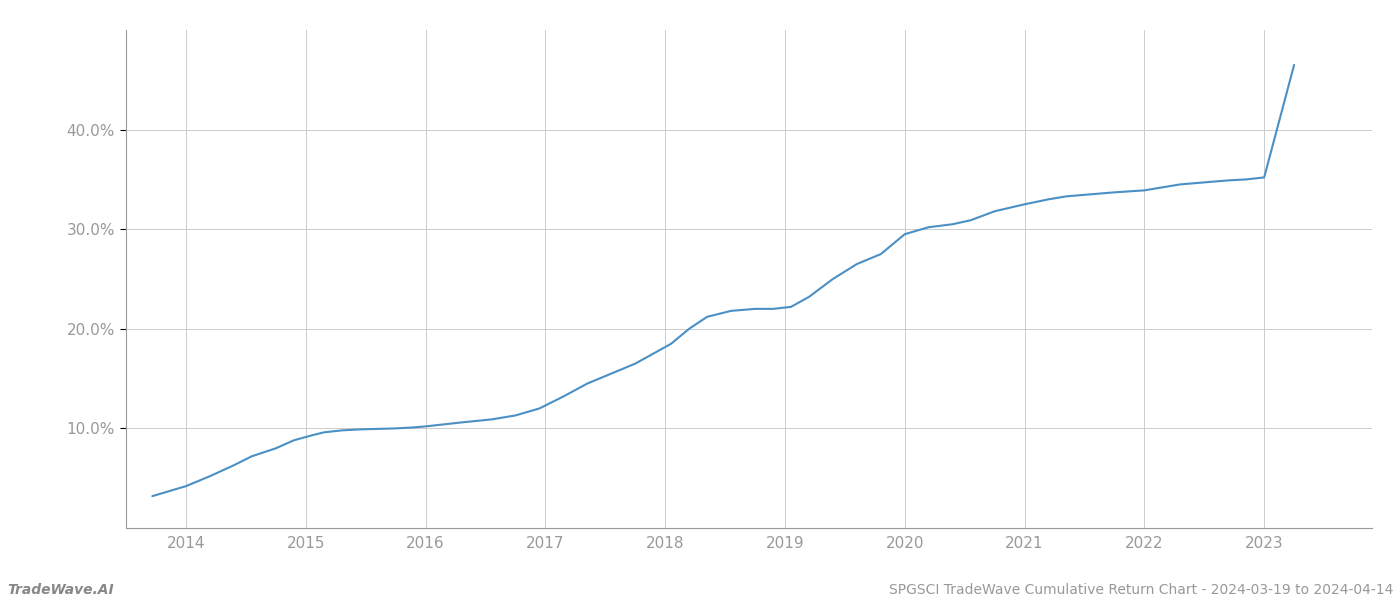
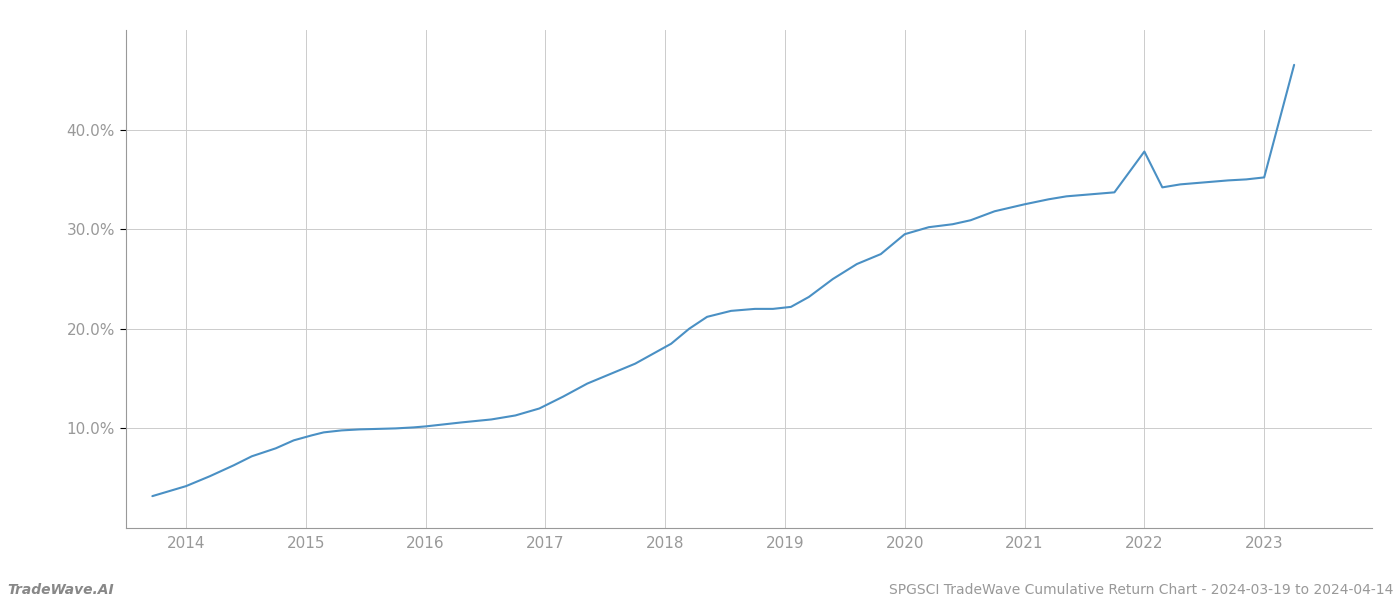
2022: 33.9% -> 37.8%
